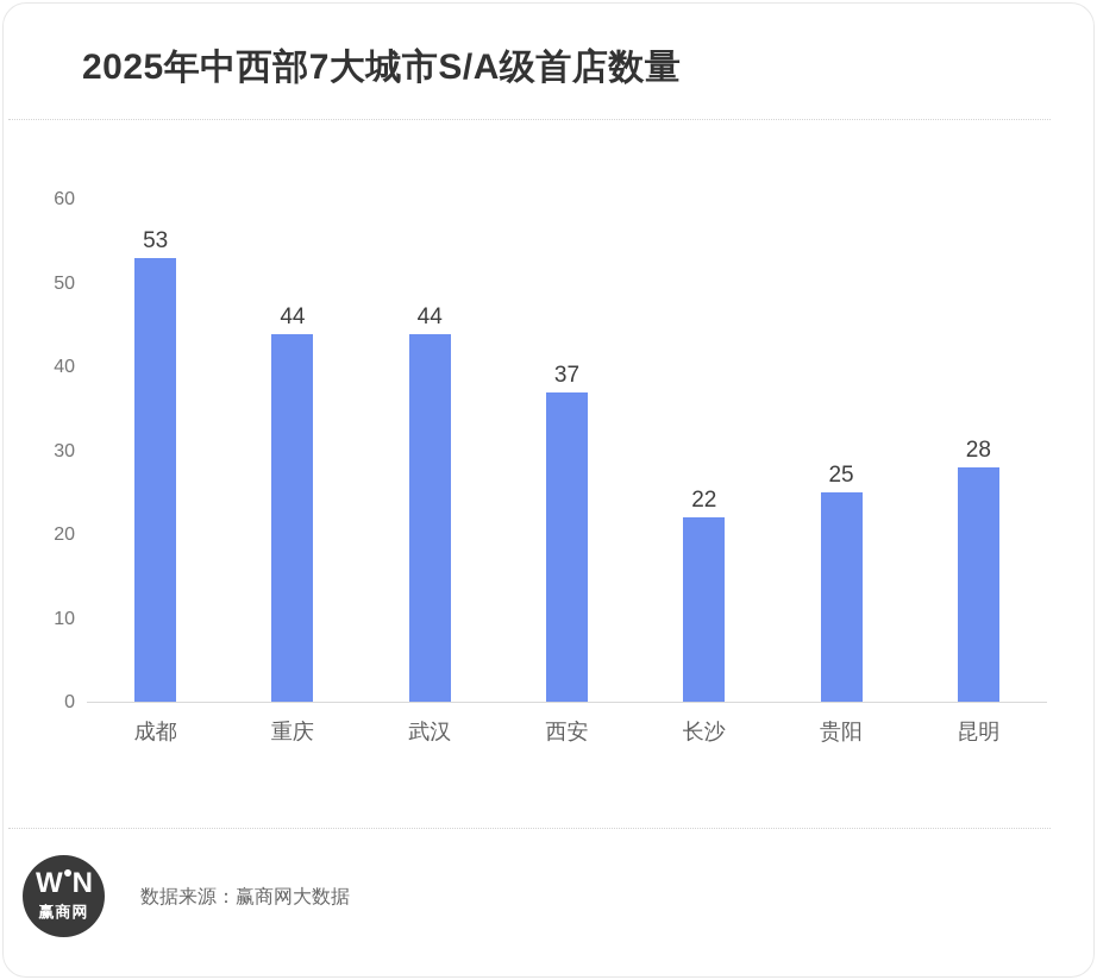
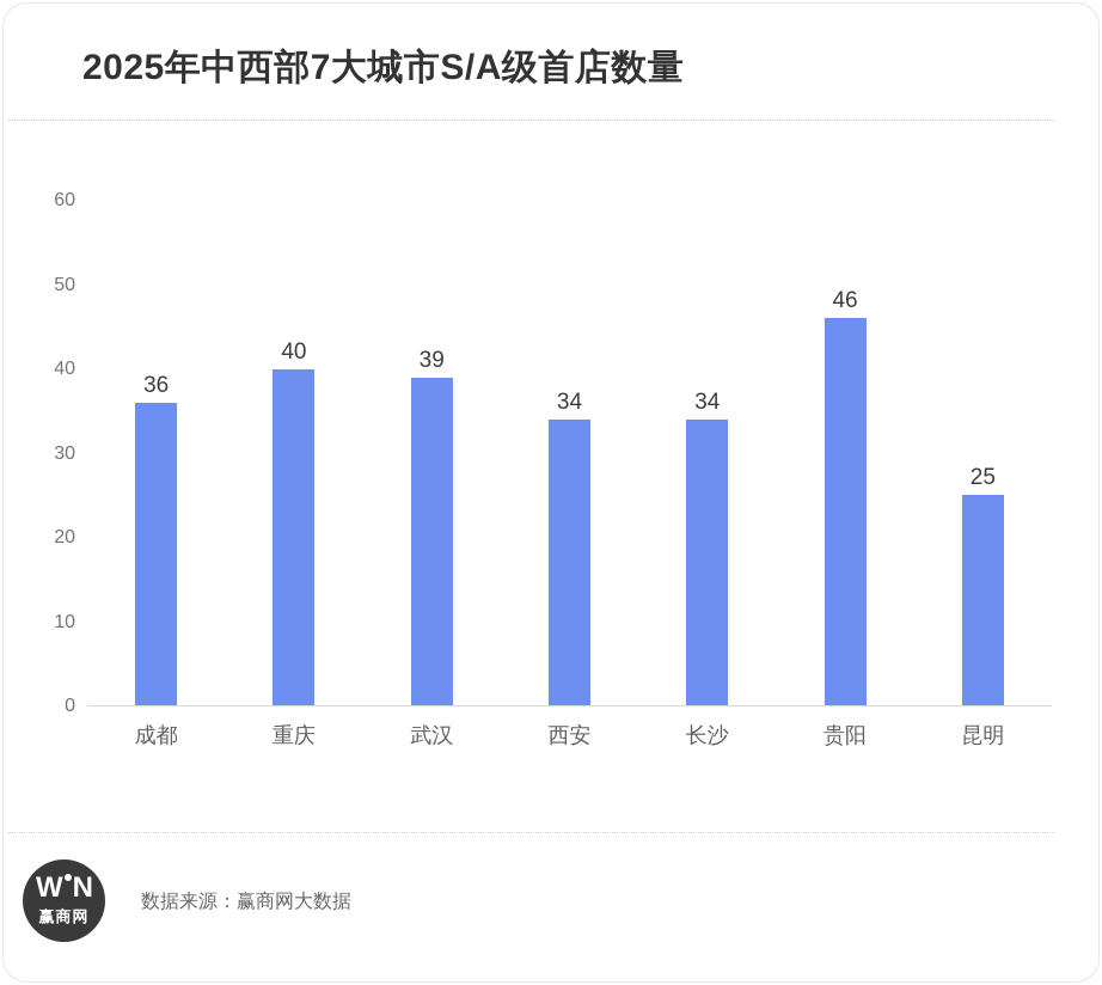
成都: 53 -> 36
重庆: 44 -> 40
武汉: 44 -> 39
西安: 37 -> 34
长沙: 22 -> 34
贵阳: 25 -> 46
昆明: 28 -> 25
